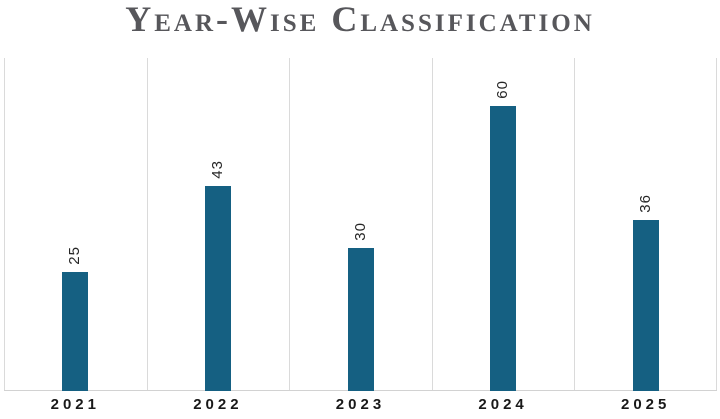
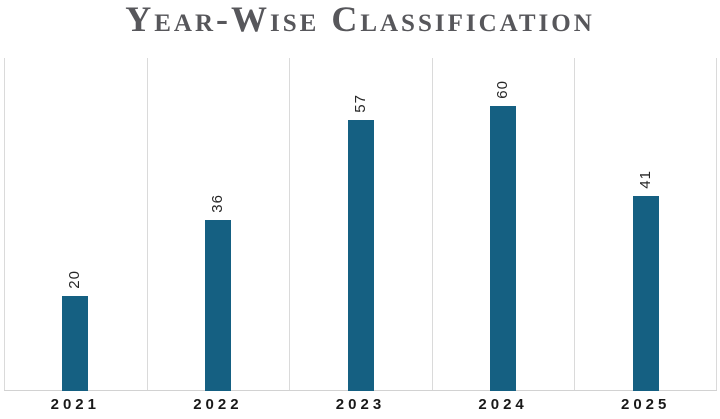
2021: 25 -> 20
2022: 43 -> 36
2023: 30 -> 57
2025: 36 -> 41
